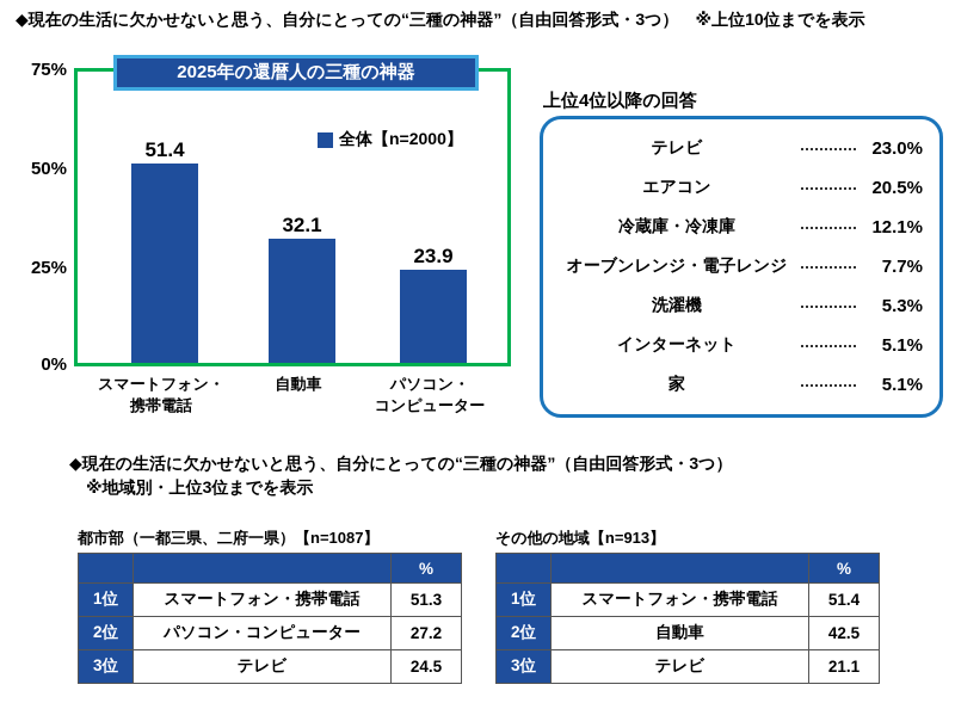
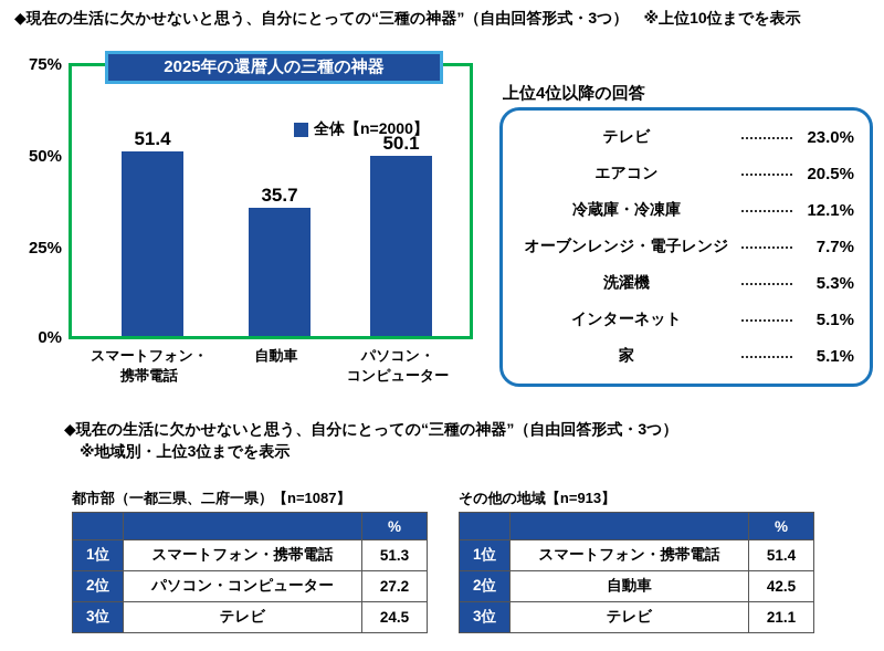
自動車: 32.1 -> 35.7
パソコン・コンピューター: 23.9 -> 50.1
